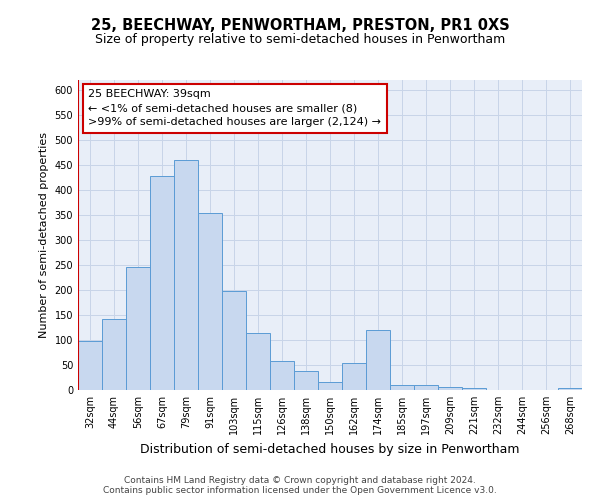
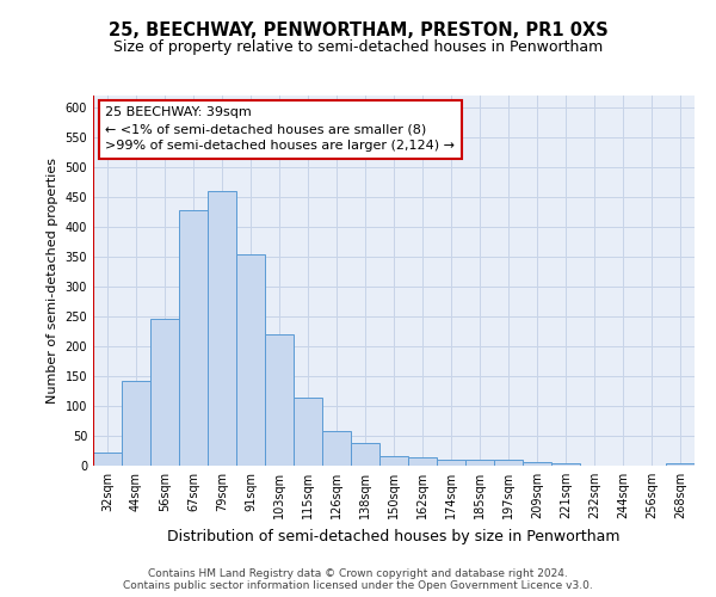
32sqm: 98 -> 22
103sqm: 198 -> 220
162sqm: 54 -> 15
174sqm: 120 -> 11
